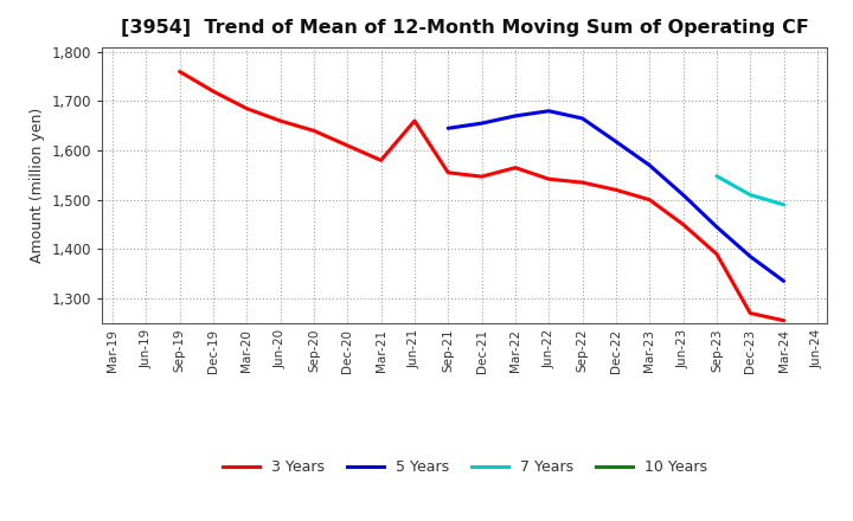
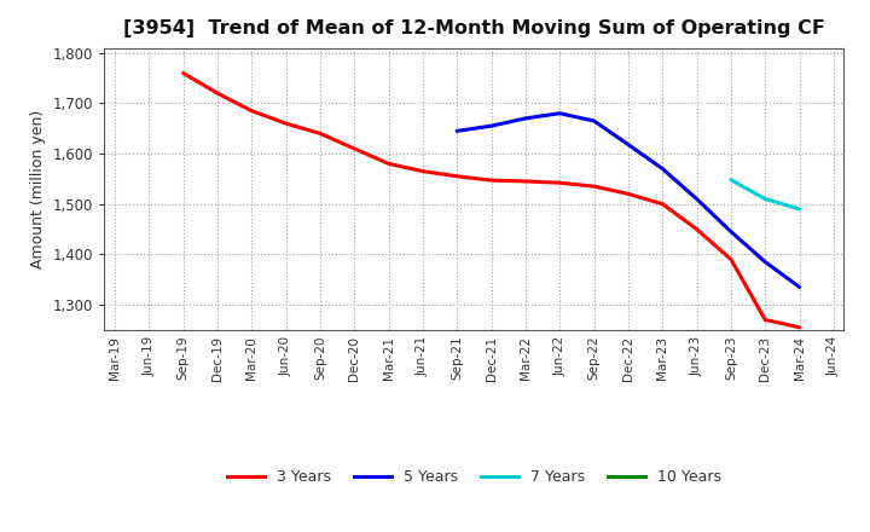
3 Years/Jun-21: 1,660 -> 1,565
3 Years/Mar-22: 1,565 -> 1,545
